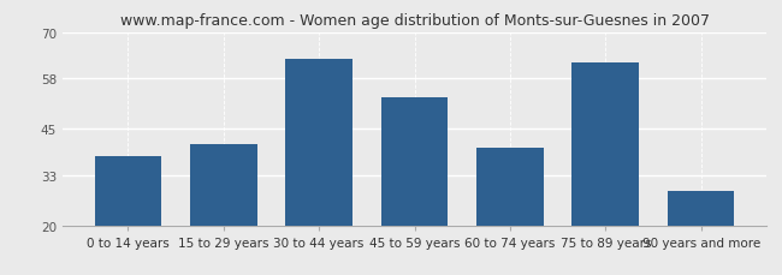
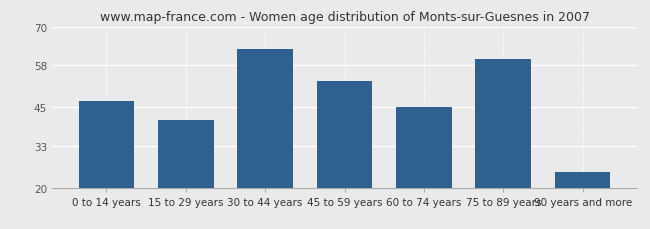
0 to 14 years: 38 -> 47
60 to 74 years: 40 -> 45
75 to 89 years: 62 -> 60
90 years and more: 29 -> 25
